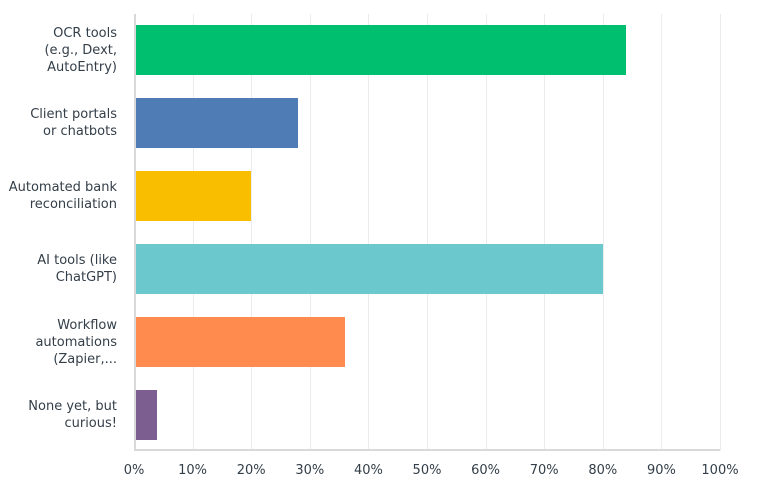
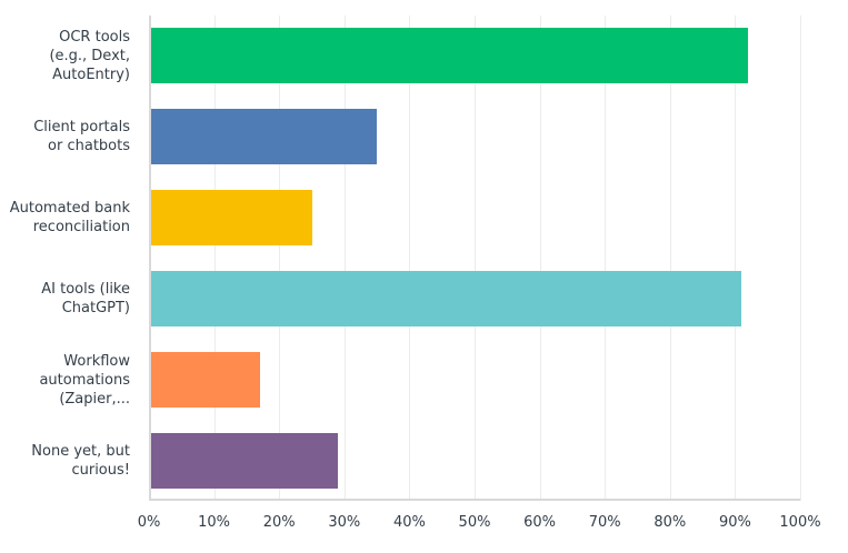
OCR tools (e.g., Dext, AutoEntry): 84% -> 92%
Client portals or chatbots: 28% -> 35%
Automated bank reconciliation: 20% -> 25%
AI tools (like ChatGPT): 80% -> 91%
Workflow automations (Zapier,...: 36% -> 17%
None yet, but curious!: 4% -> 29%
